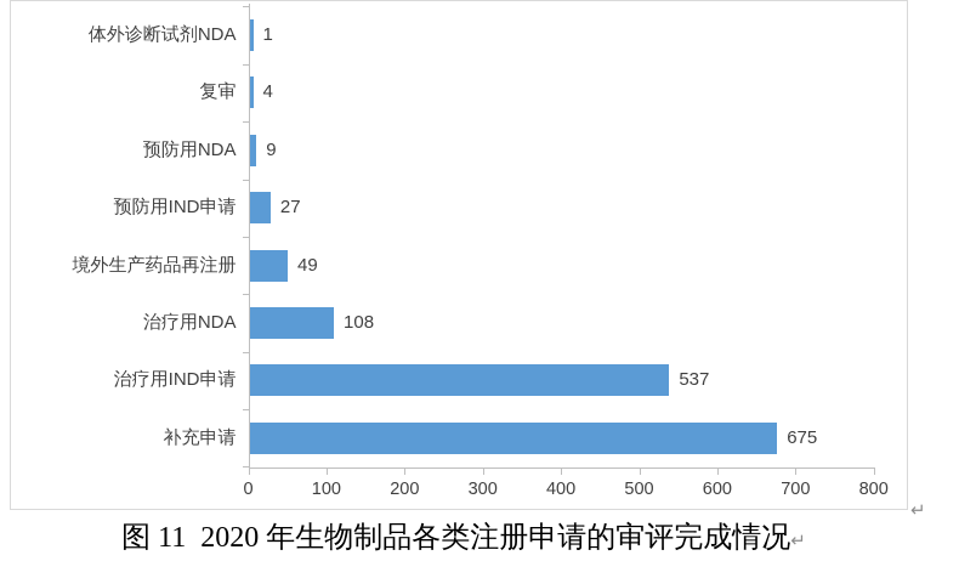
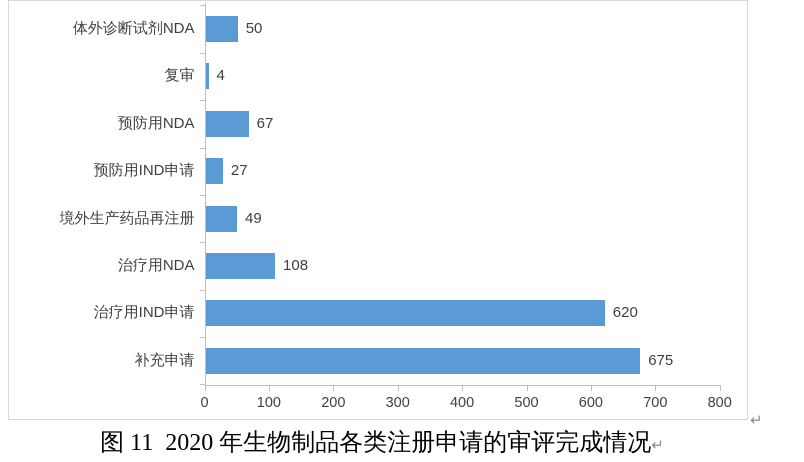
体外诊断试剂NDA: 1 -> 50
预防用NDA: 9 -> 67
治疗用IND申请: 537 -> 620
